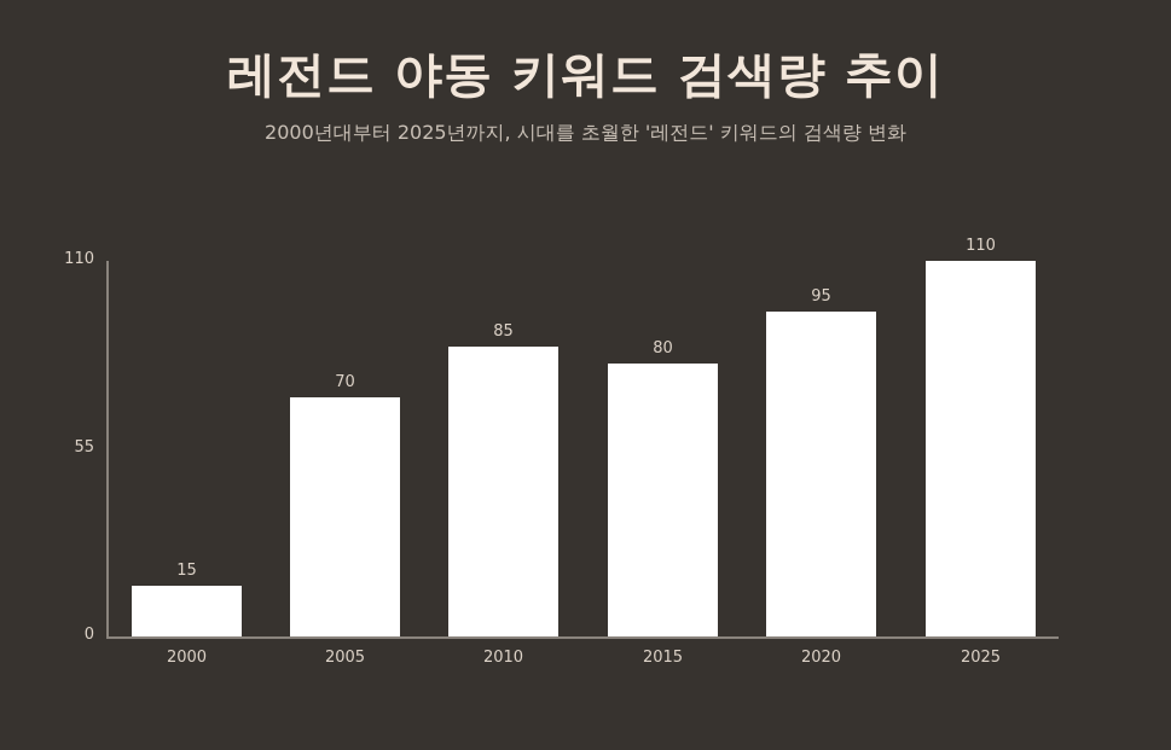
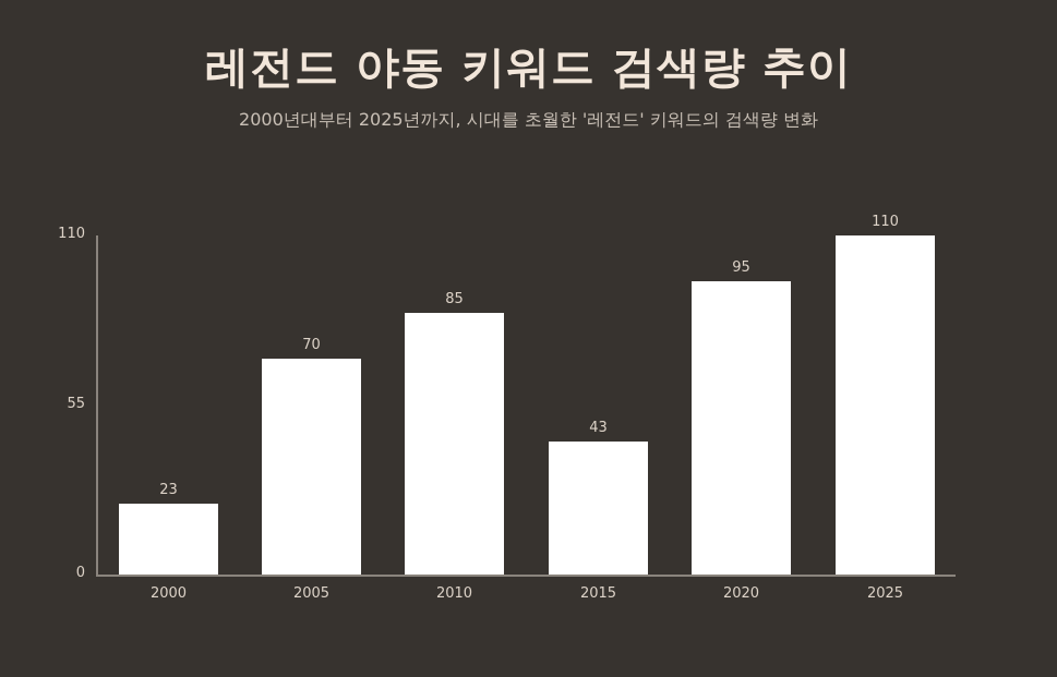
2000: 15 -> 23
2015: 80 -> 43
